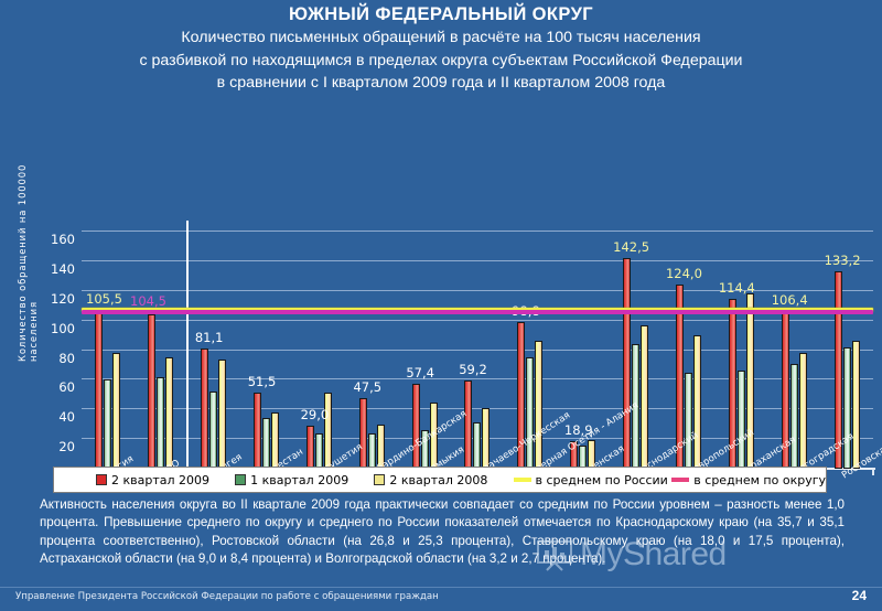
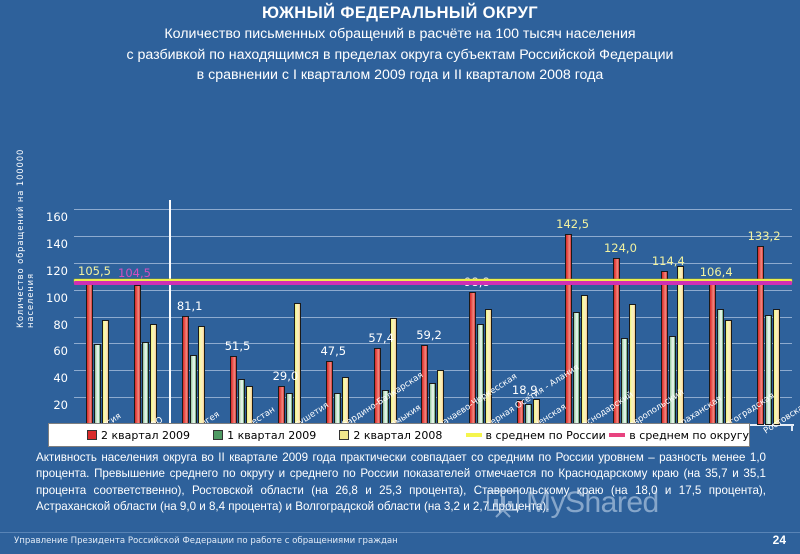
2 квартал 2008/Дагестан: 38 -> 29
2 квартал 2008/Ингушетия: 51 -> 91
2 квартал 2008/Кабардино-Балкарская: 30 -> 36
2 квартал 2008/Калмыкия: 45 -> 80
1 квартал 2009/Волгоградская: 71 -> 86
